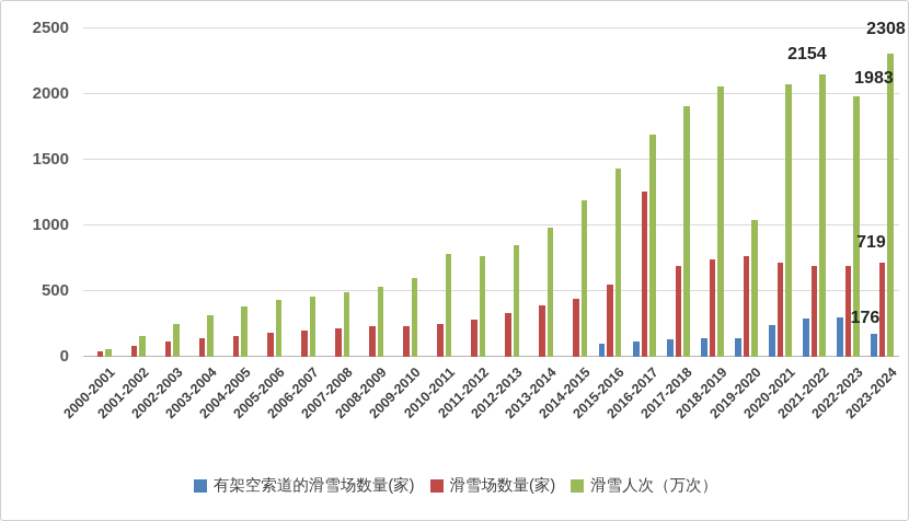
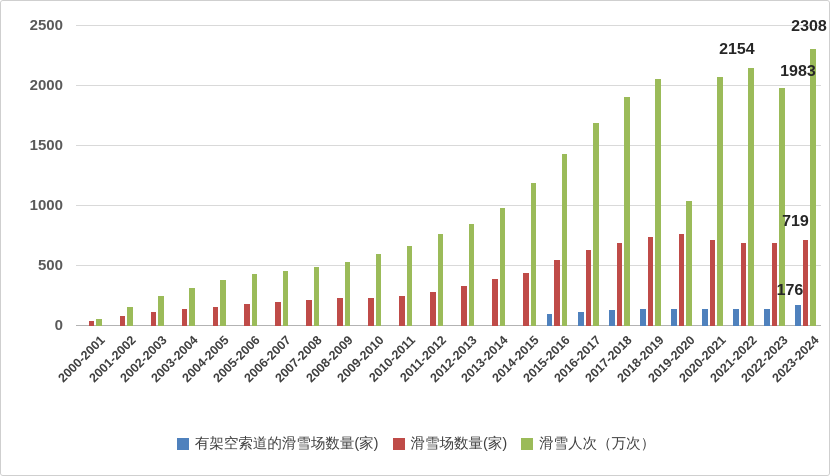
滑雪人次（万次）/2010-2011: 780 -> 670
滑雪场数量(家)/2016-2017: 1260 -> 640
有架空索道的滑雪场数量(家)/2020-2021: 240 -> 140
有架空索道的滑雪场数量(家)/2021-2022: 290 -> 140
有架空索道的滑雪场数量(家)/2022-2023: 300 -> 140
